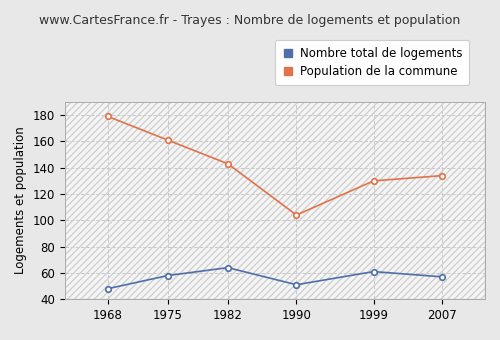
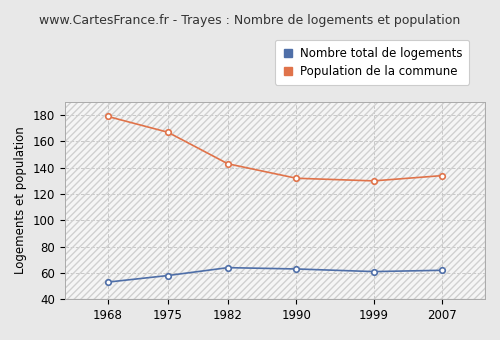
Nombre total de logements/1968: 48 -> 53
Population de la commune/1975: 161 -> 167
Nombre total de logements/1990: 51 -> 63
Population de la commune/1990: 104 -> 132
Nombre total de logements/2007: 57 -> 62
